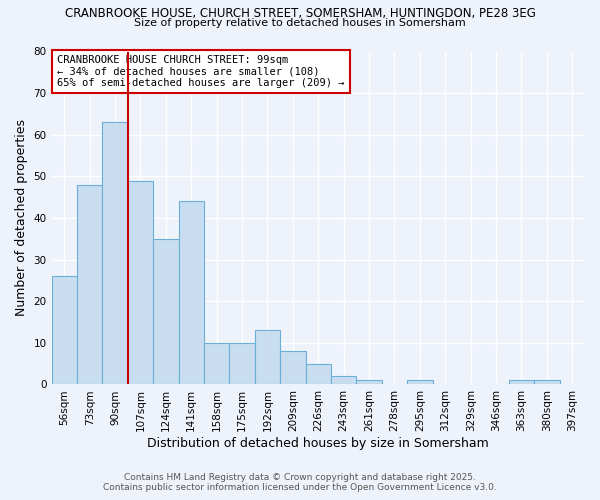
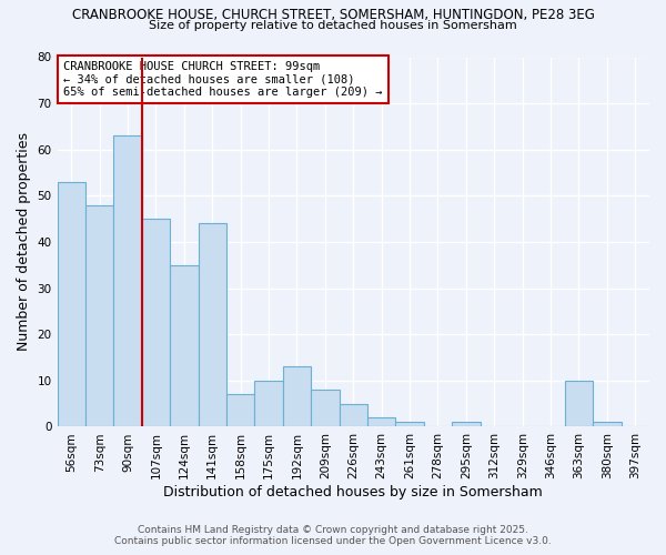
56sqm: 26 -> 53
107sqm: 49 -> 45
158sqm: 10 -> 7
363sqm: 1 -> 10
